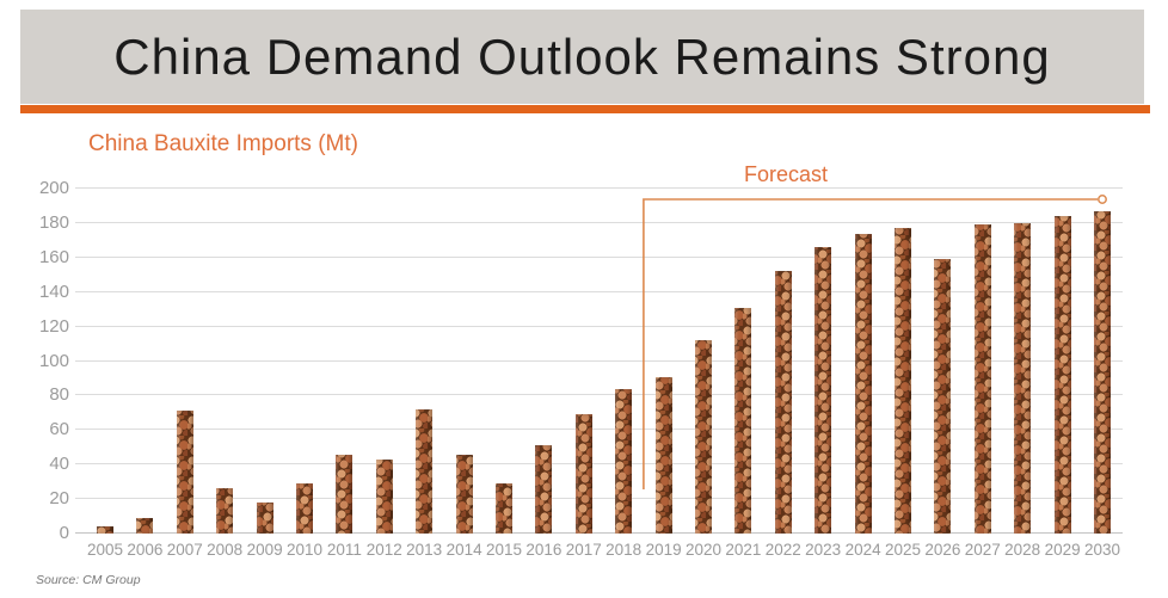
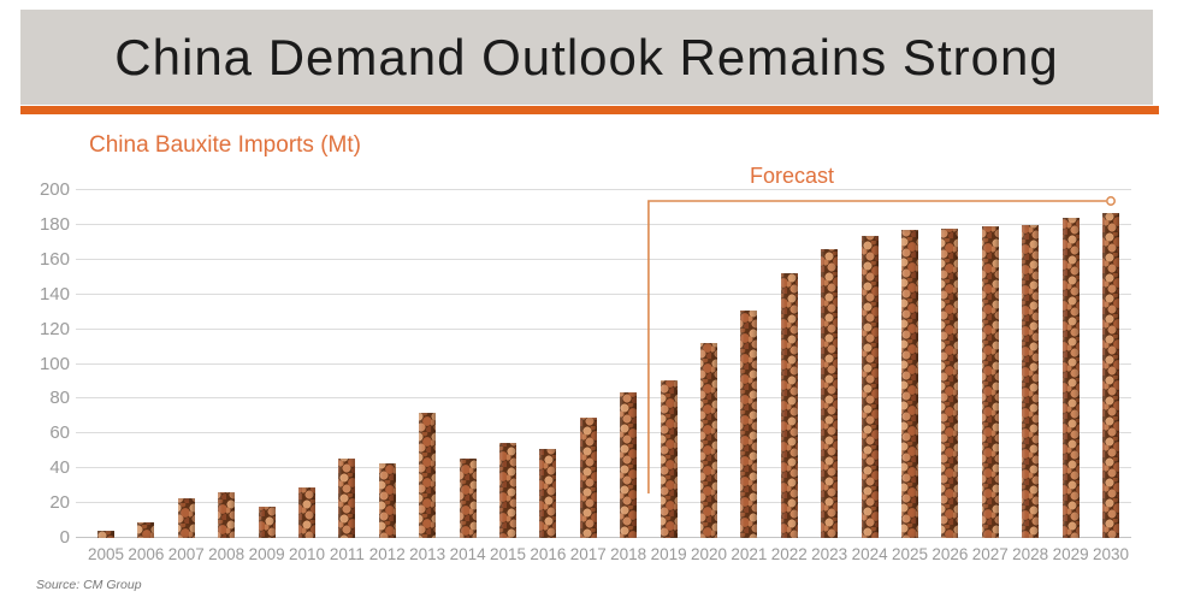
2007: 71 -> 23
2015: 29 -> 55
2026: 159 -> 178
